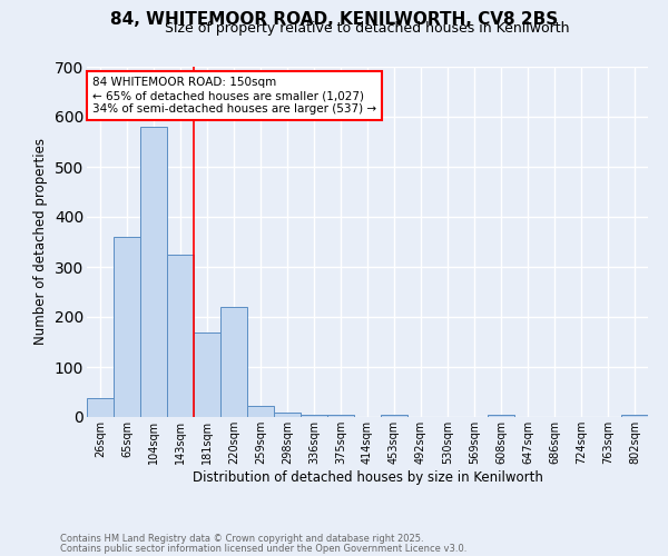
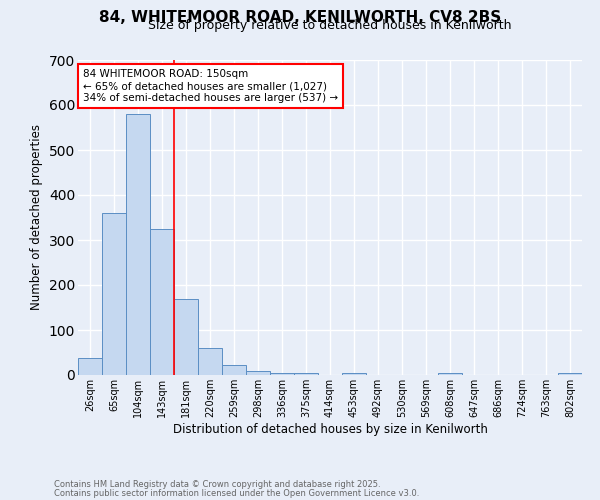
220sqm: 220 -> 60
